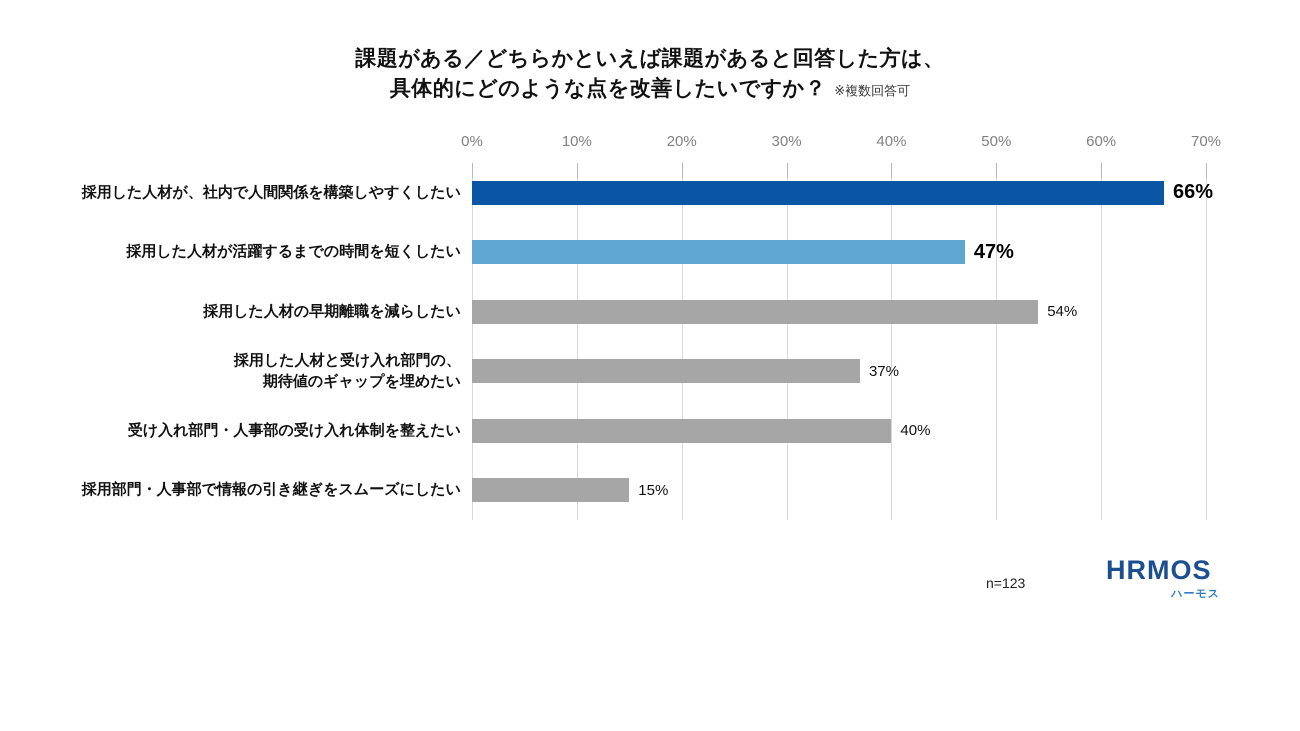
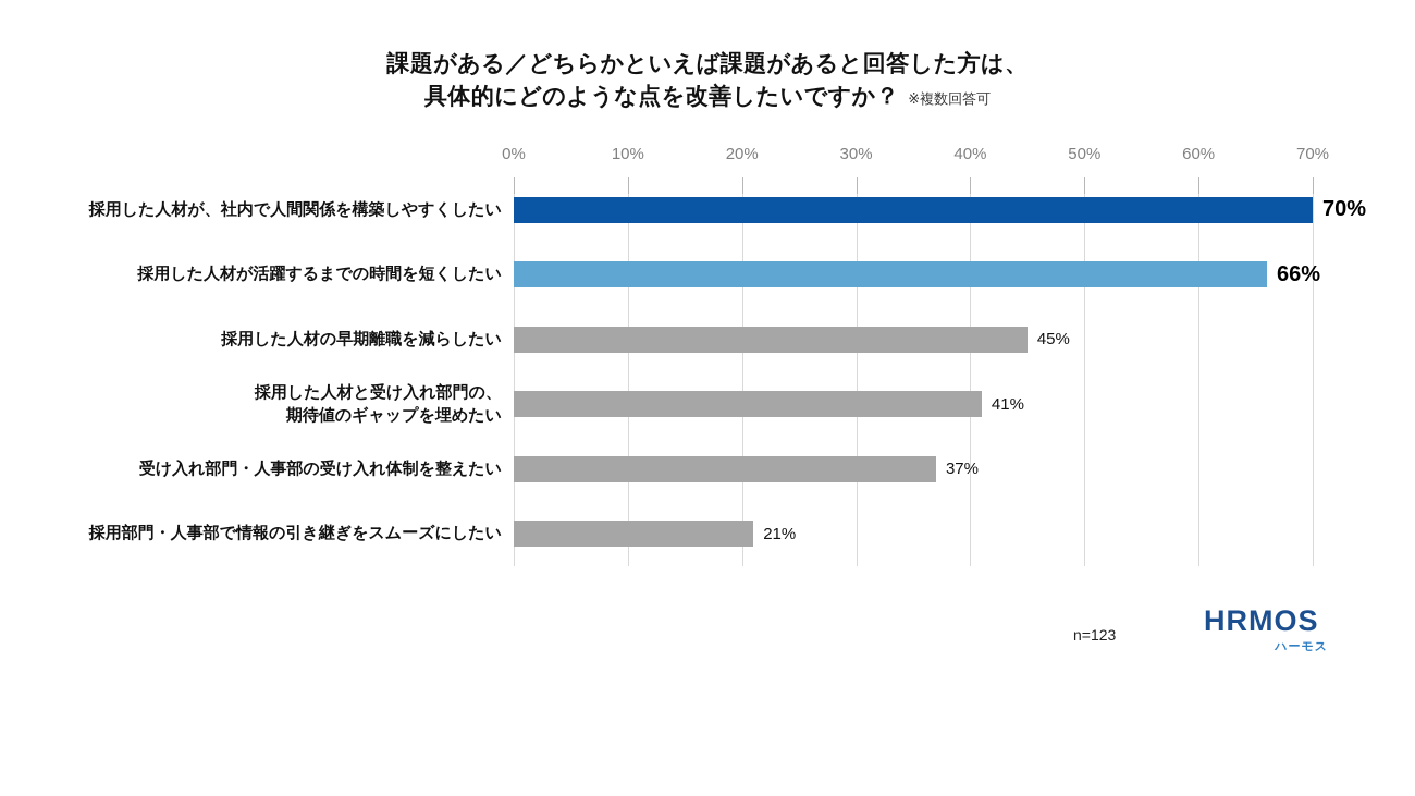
採用した人材が、社内で人間関係を構築しやすくしたい: 66% -> 70%
採用した人材が活躍するまでの時間を短くしたい: 47% -> 66%
採用した人材の早期離職を減らしたい: 54% -> 45%
採用した人材と受け入れ部門の、 期待値のギャップを埋めたい: 37% -> 41%
受け入れ部門・人事部の受け入れ体制を整えたい: 40% -> 37%
採用部門・人事部で情報の引き継ぎをスムーズにしたい: 15% -> 21%
